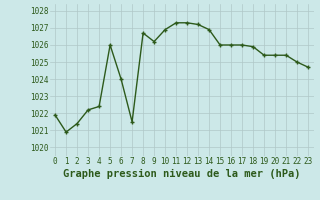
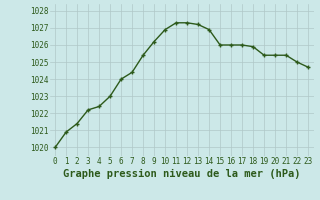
0: 1021.9 -> 1020.0
5: 1026.0 -> 1023.0
7: 1021.5 -> 1024.4
8: 1026.7 -> 1025.4
